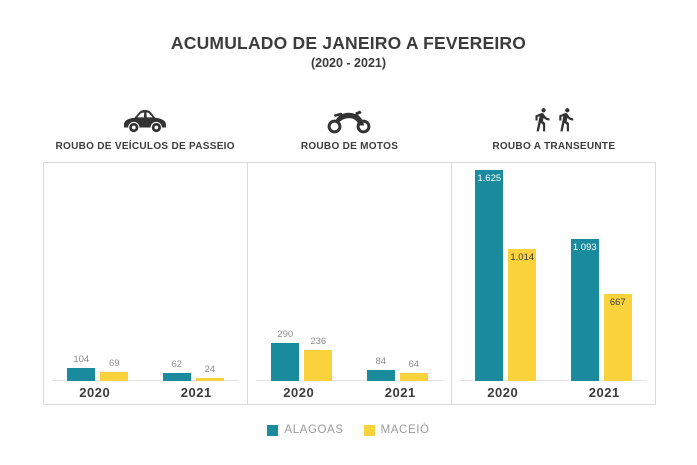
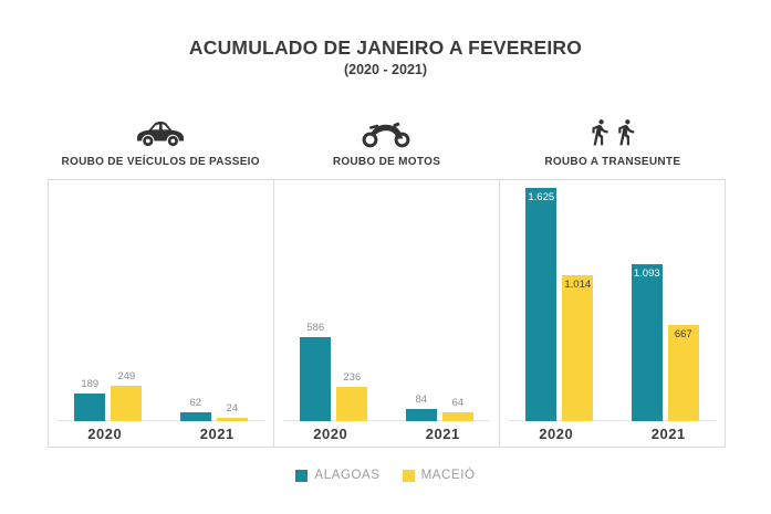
ROUBO DE VEÍCULOS DE PASSEIO/ALAGOAS/2020: 104 -> 189
ROUBO DE VEÍCULOS DE PASSEIO/MACEIÓ/2020: 69 -> 249
ROUBO DE MOTOS/ALAGOAS/2020: 290 -> 586
